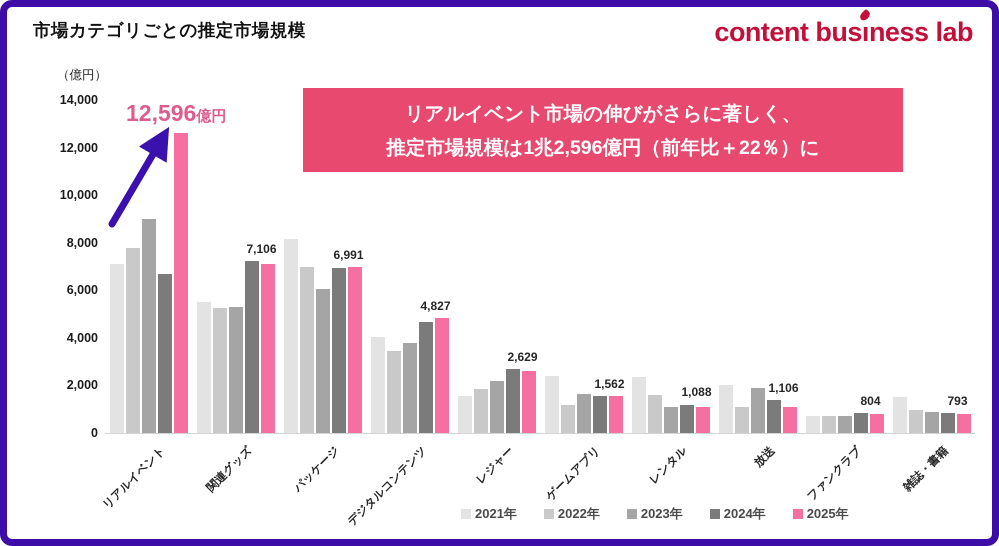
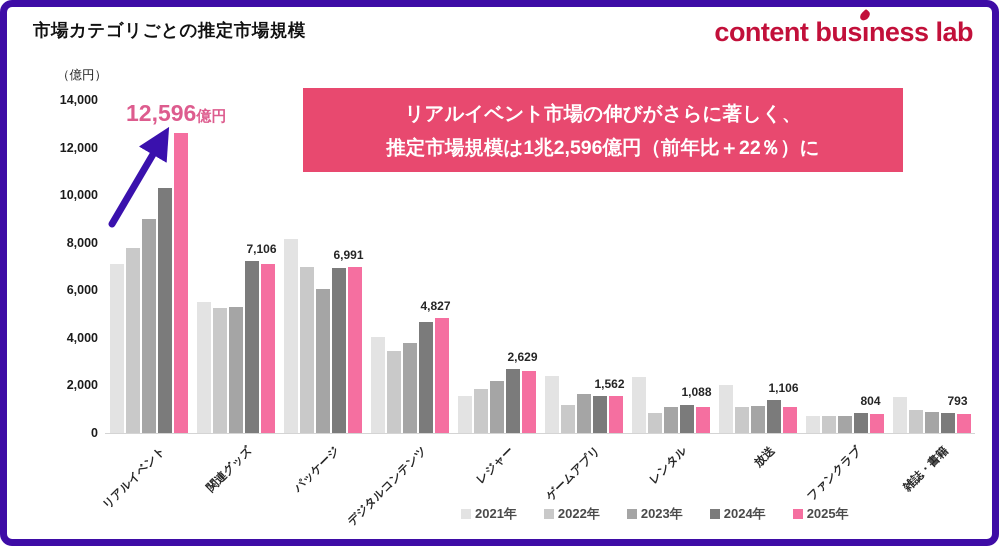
2024年/リアルイベント: 6700 -> 10300
2022年/レンタル: 1600 -> 800
2023年/放送: 1900 -> 1200
